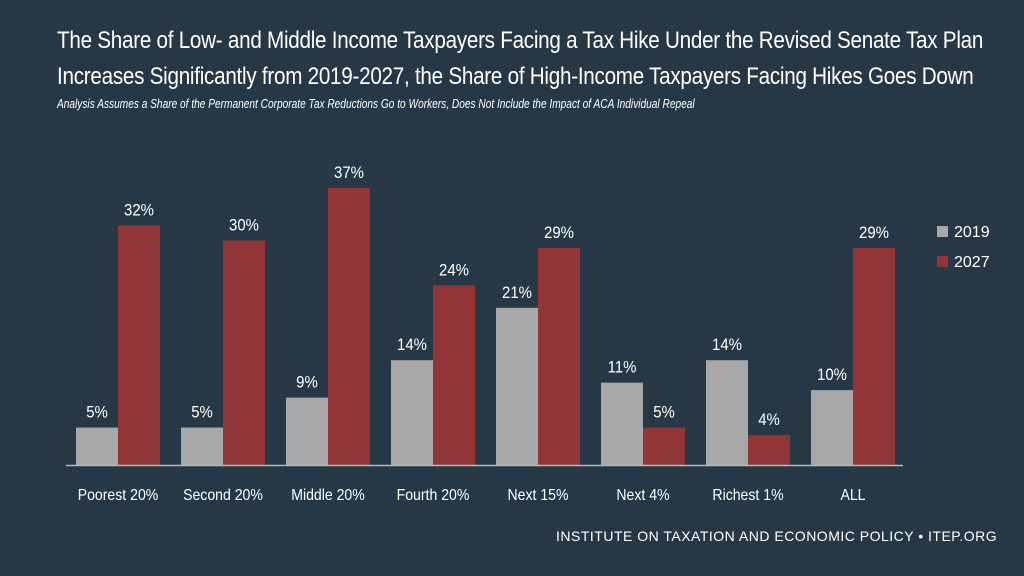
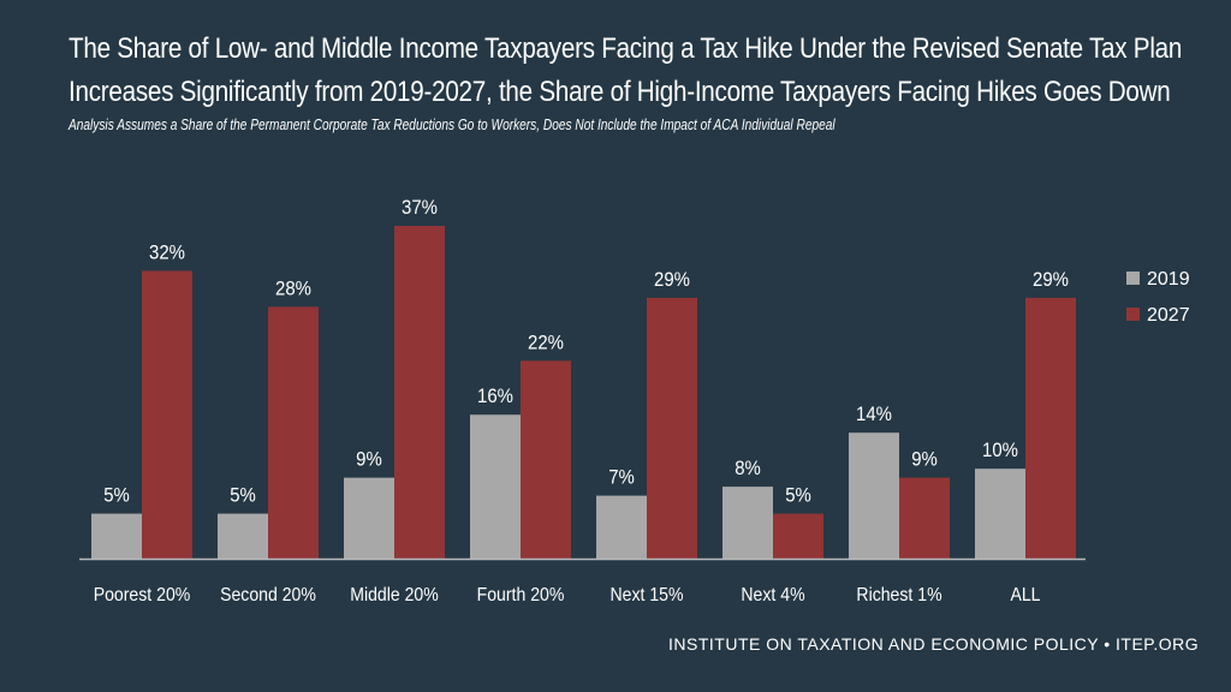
2027/Second 20%: 30% -> 28%
2019/Fourth 20%: 14% -> 16%
2027/Fourth 20%: 24% -> 22%
2019/Next 15%: 21% -> 7%
2019/Next 4%: 11% -> 8%
2027/Richest 1%: 4% -> 9%
